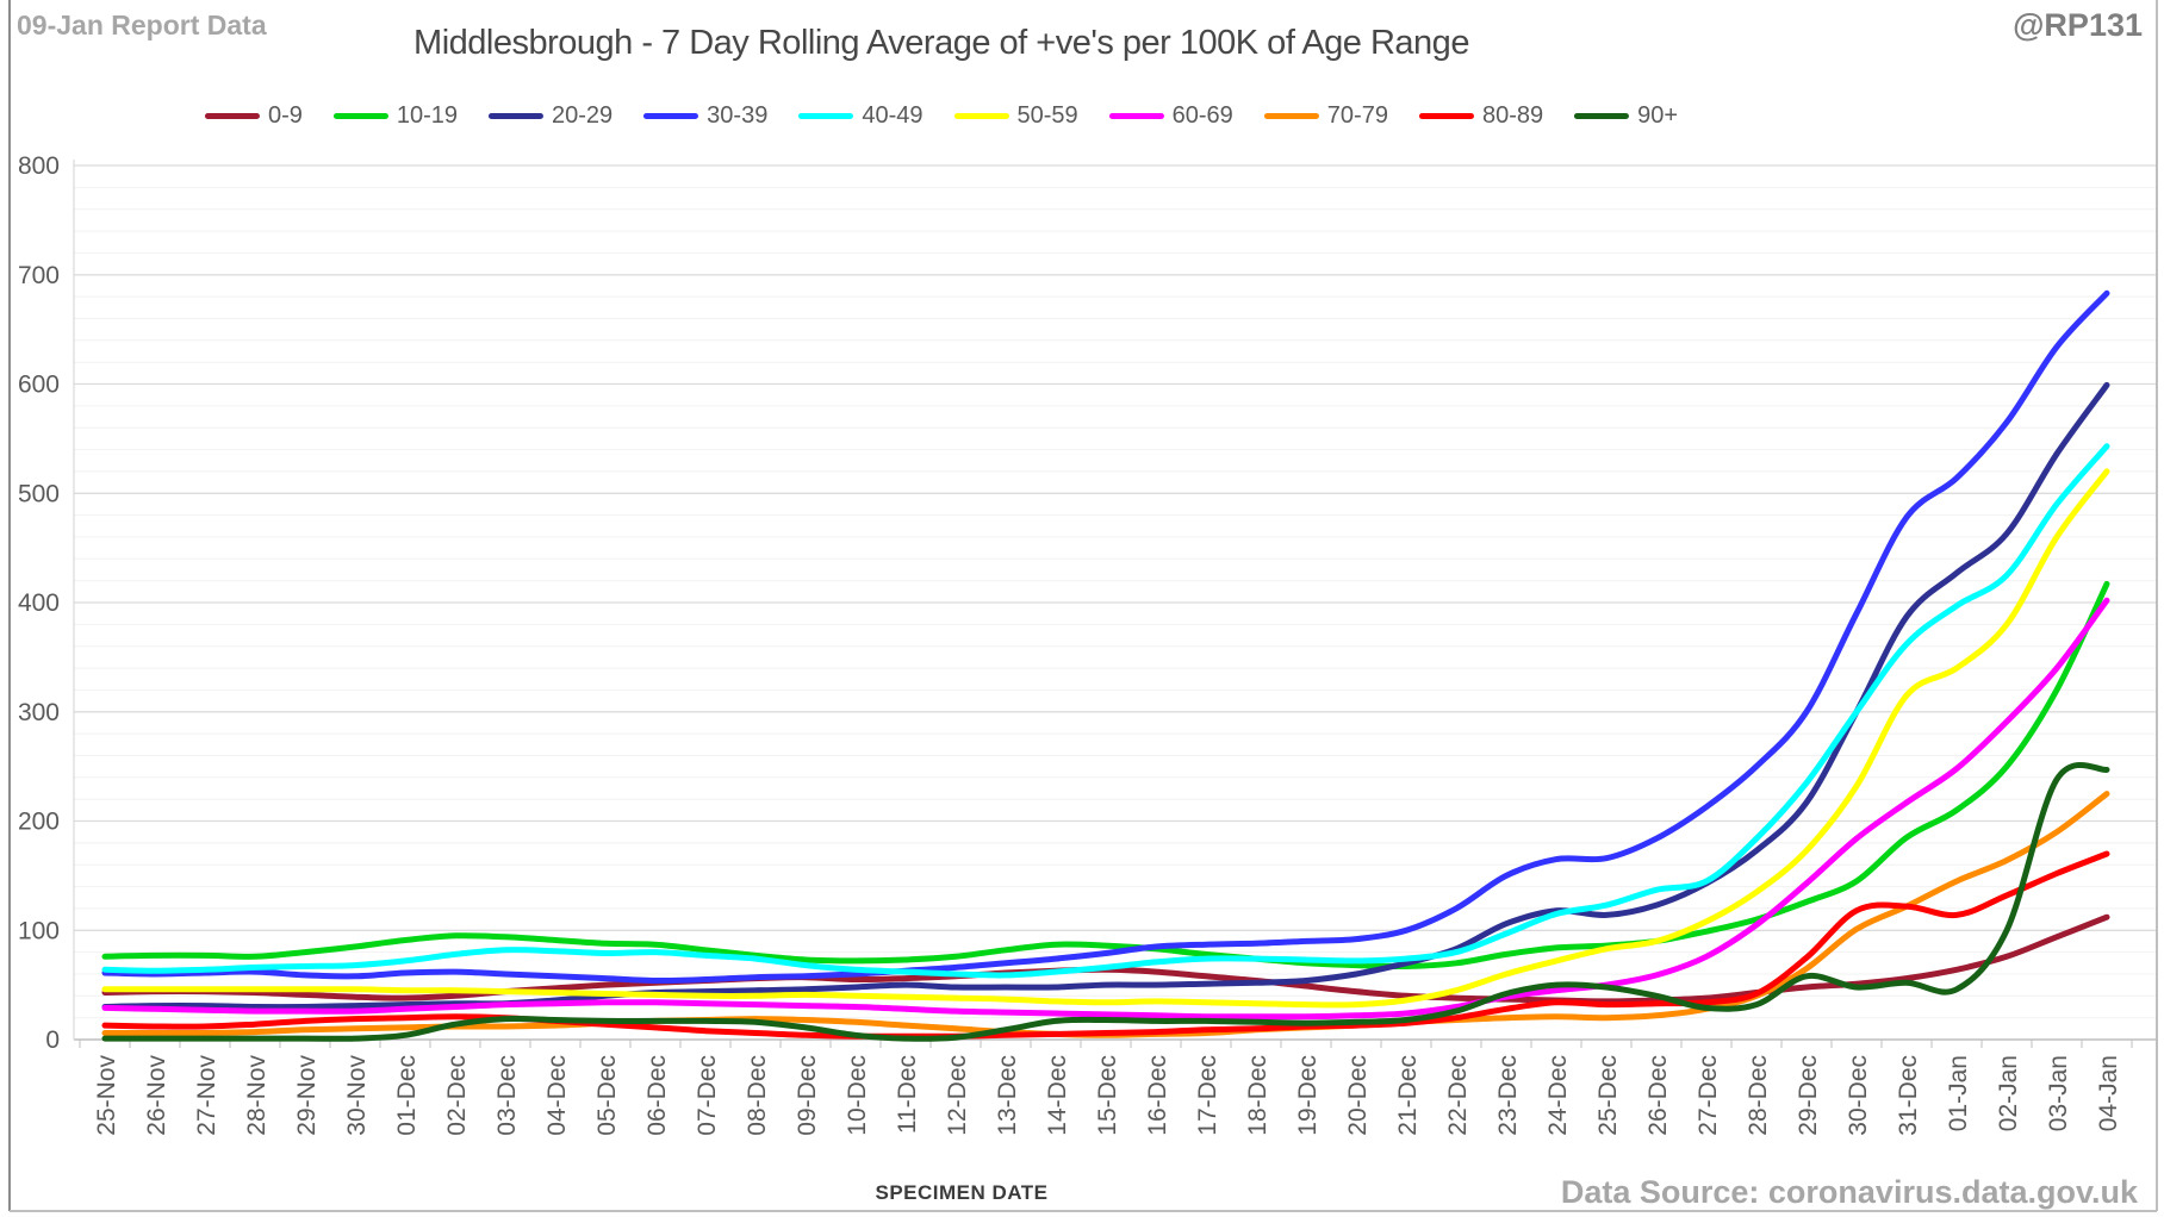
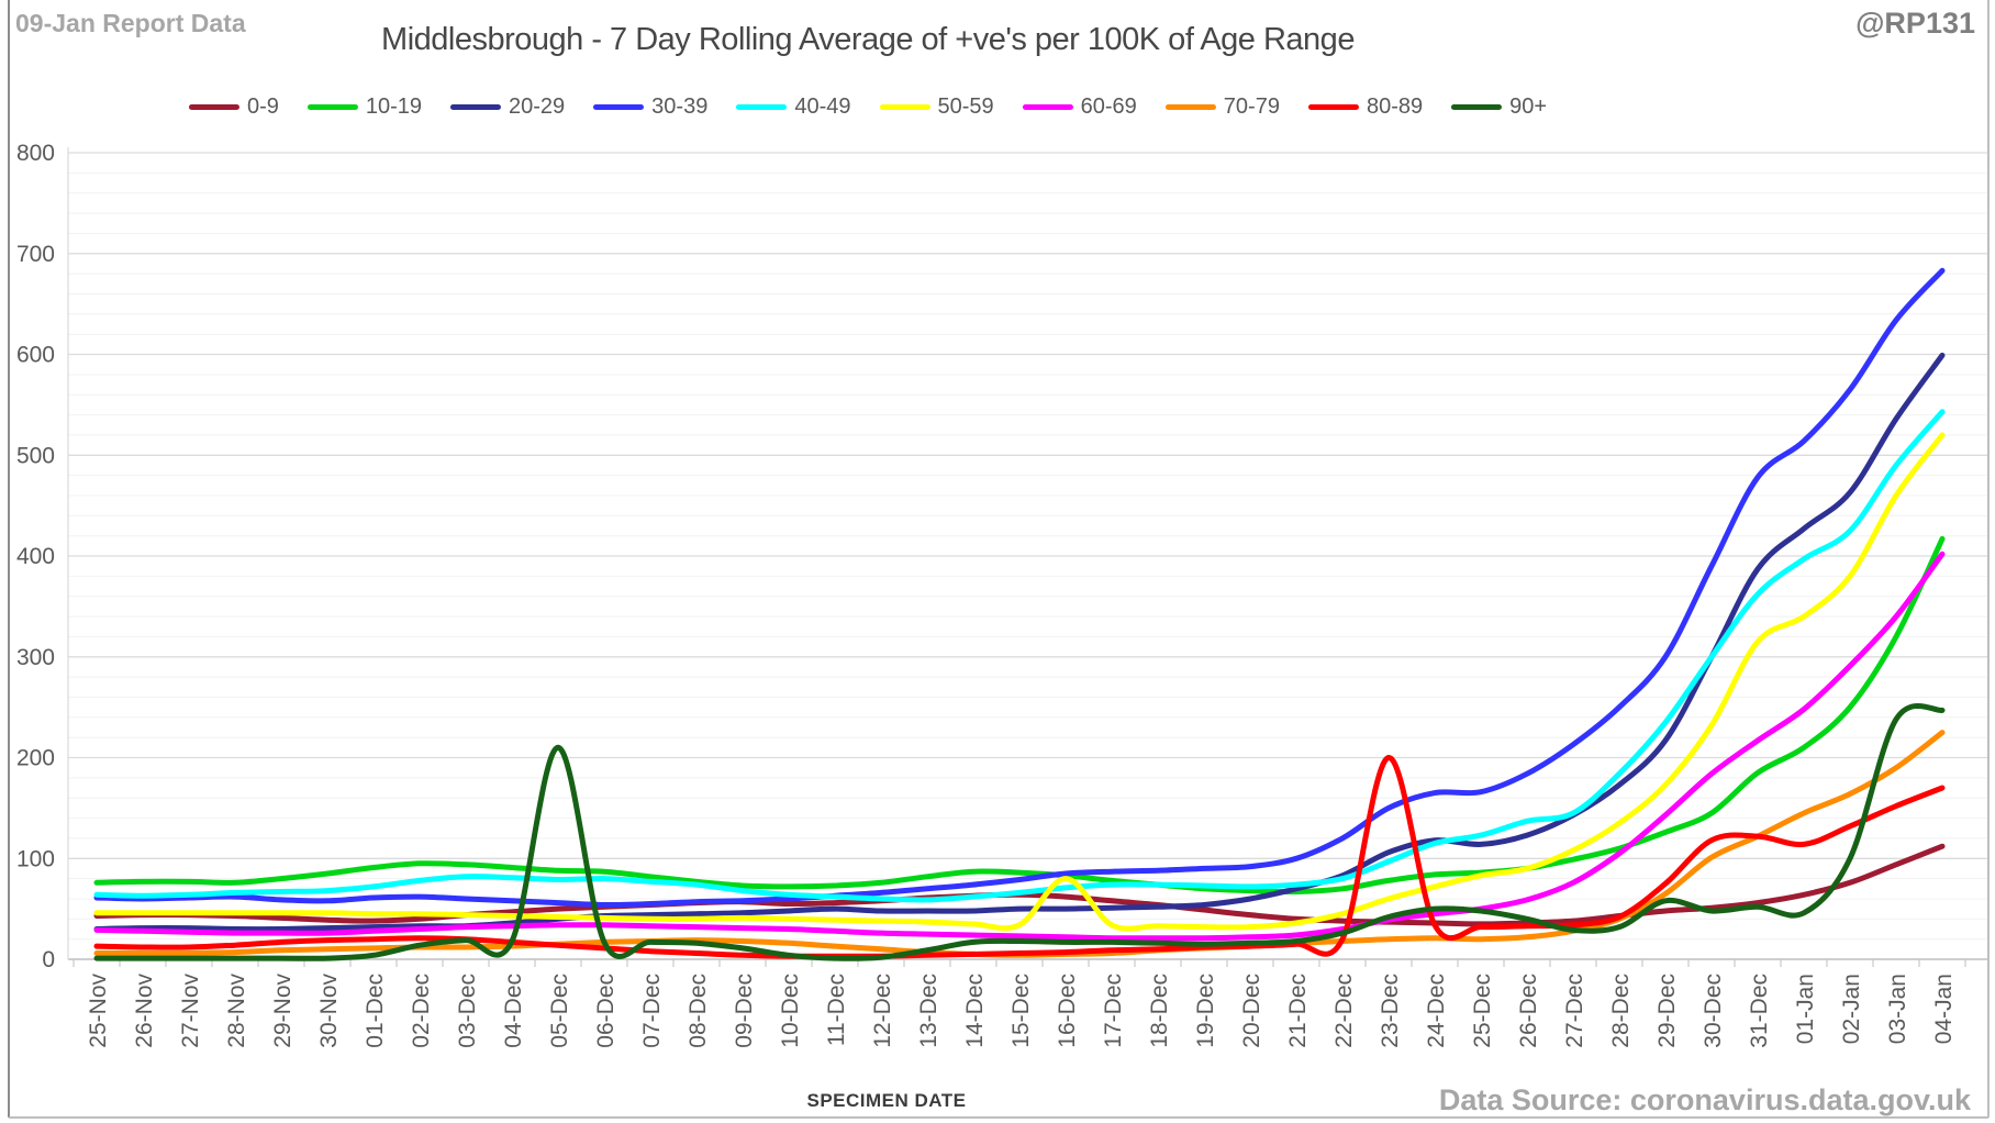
90+/05-Dec: 20 -> 210
50-59/16-Dec: 40 -> 80
80-89/23-Dec: 30 -> 200
